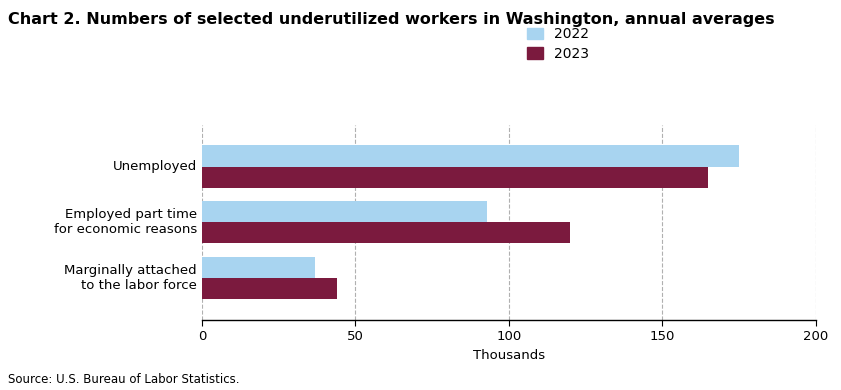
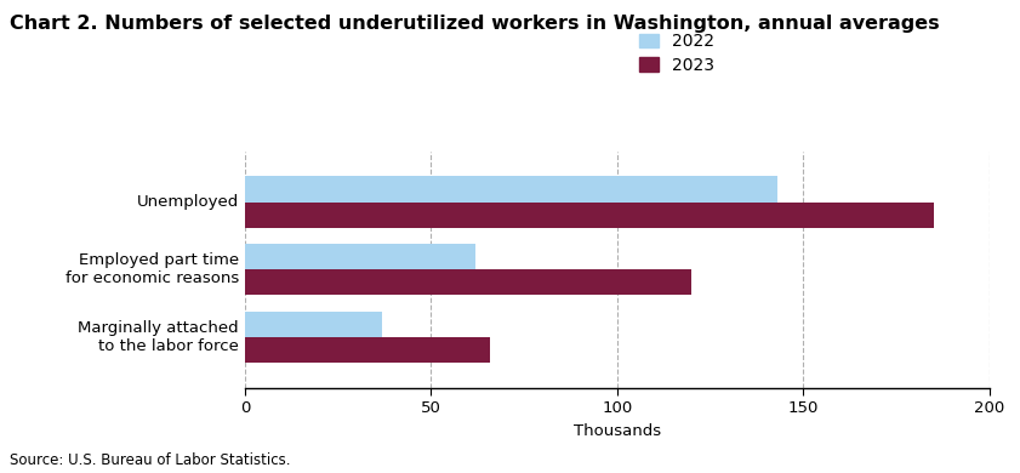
2022/Unemployed: 175 -> 143
2023/Unemployed: 165 -> 185
2022/Employed part time for economic reasons: 93 -> 62
2023/Marginally attached to the labor force: 44 -> 66
